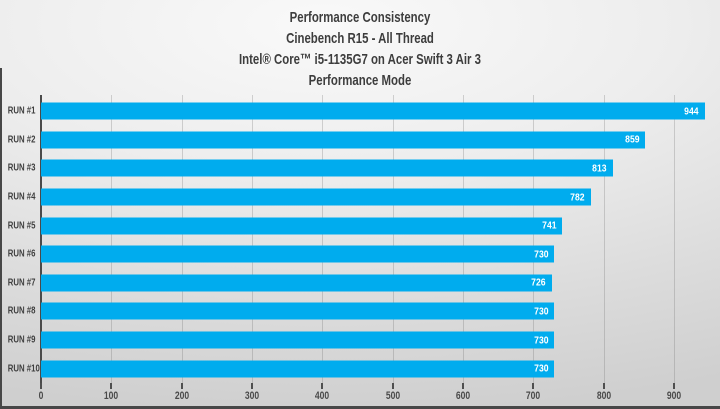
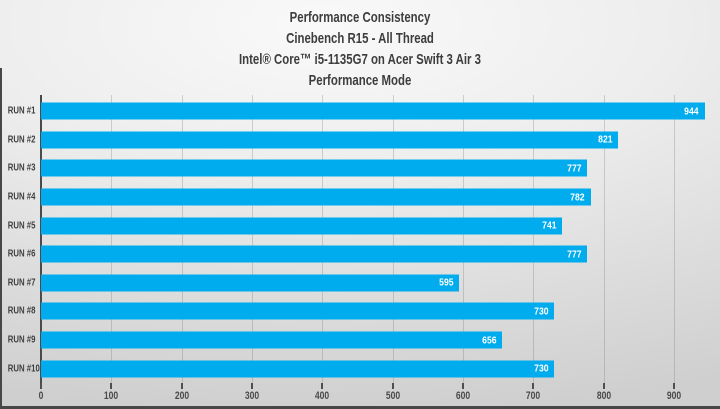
RUN #2: 859 -> 821
RUN #3: 813 -> 777
RUN #6: 730 -> 777
RUN #7: 726 -> 595
RUN #9: 730 -> 656
